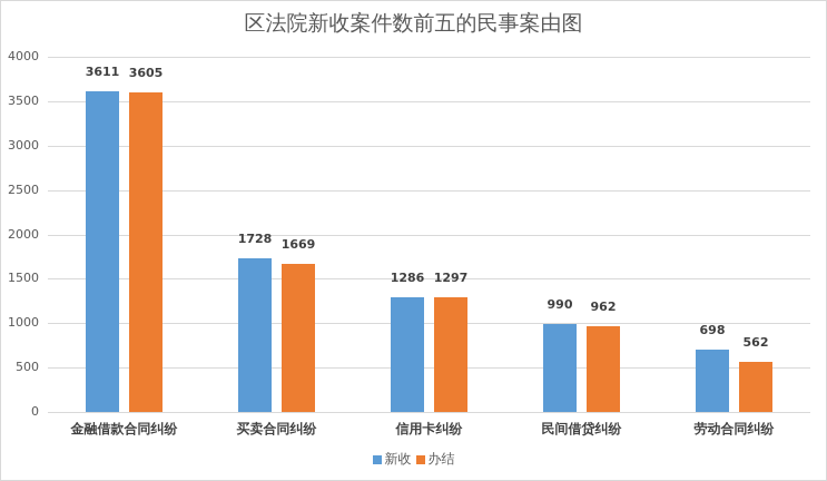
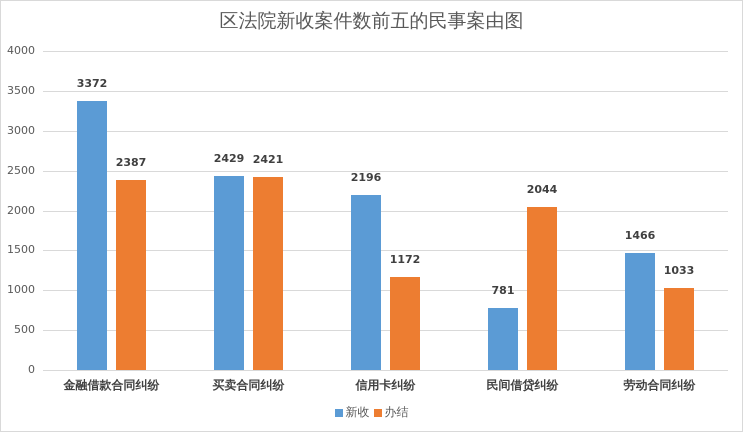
新收/金融借款合同纠纷: 3611 -> 3372
办结/金融借款合同纠纷: 3605 -> 2387
新收/买卖合同纠纷: 1728 -> 2429
办结/买卖合同纠纷: 1669 -> 2421
新收/信用卡纠纷: 1286 -> 2196
办结/信用卡纠纷: 1297 -> 1172
新收/民间借贷纠纷: 990 -> 781
办结/民间借贷纠纷: 962 -> 2044
新收/劳动合同纠纷: 698 -> 1466
办结/劳动合同纠纷: 562 -> 1033
